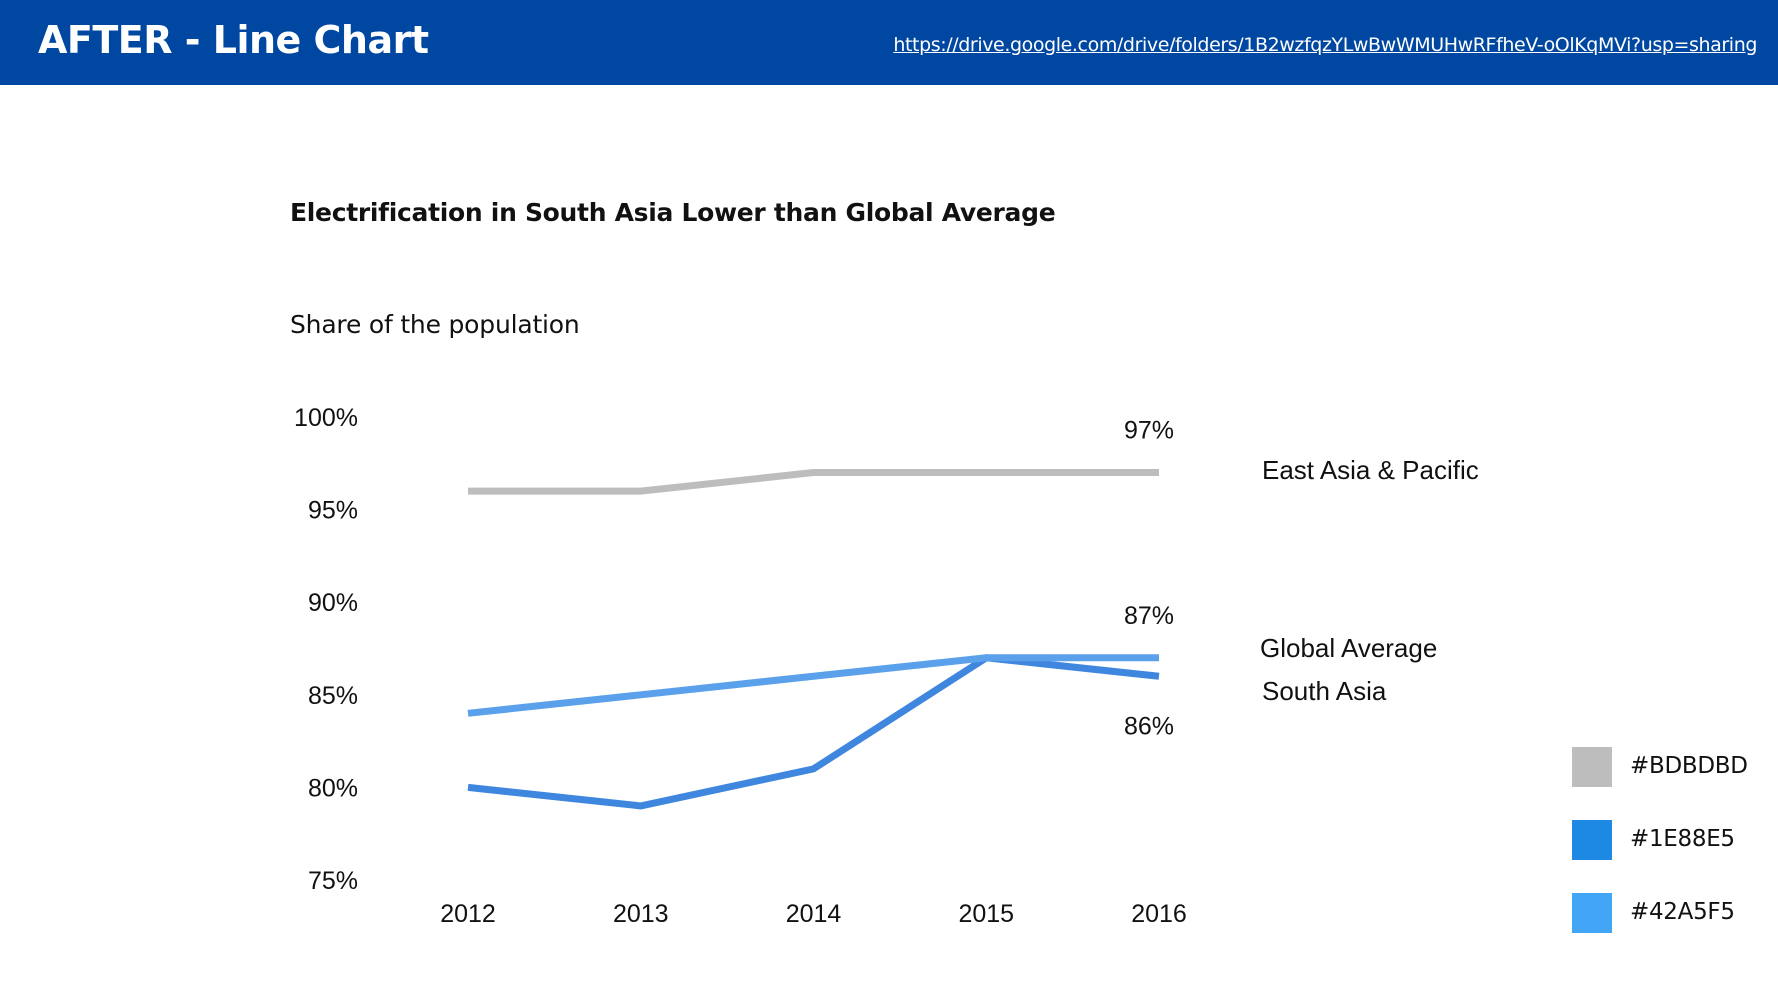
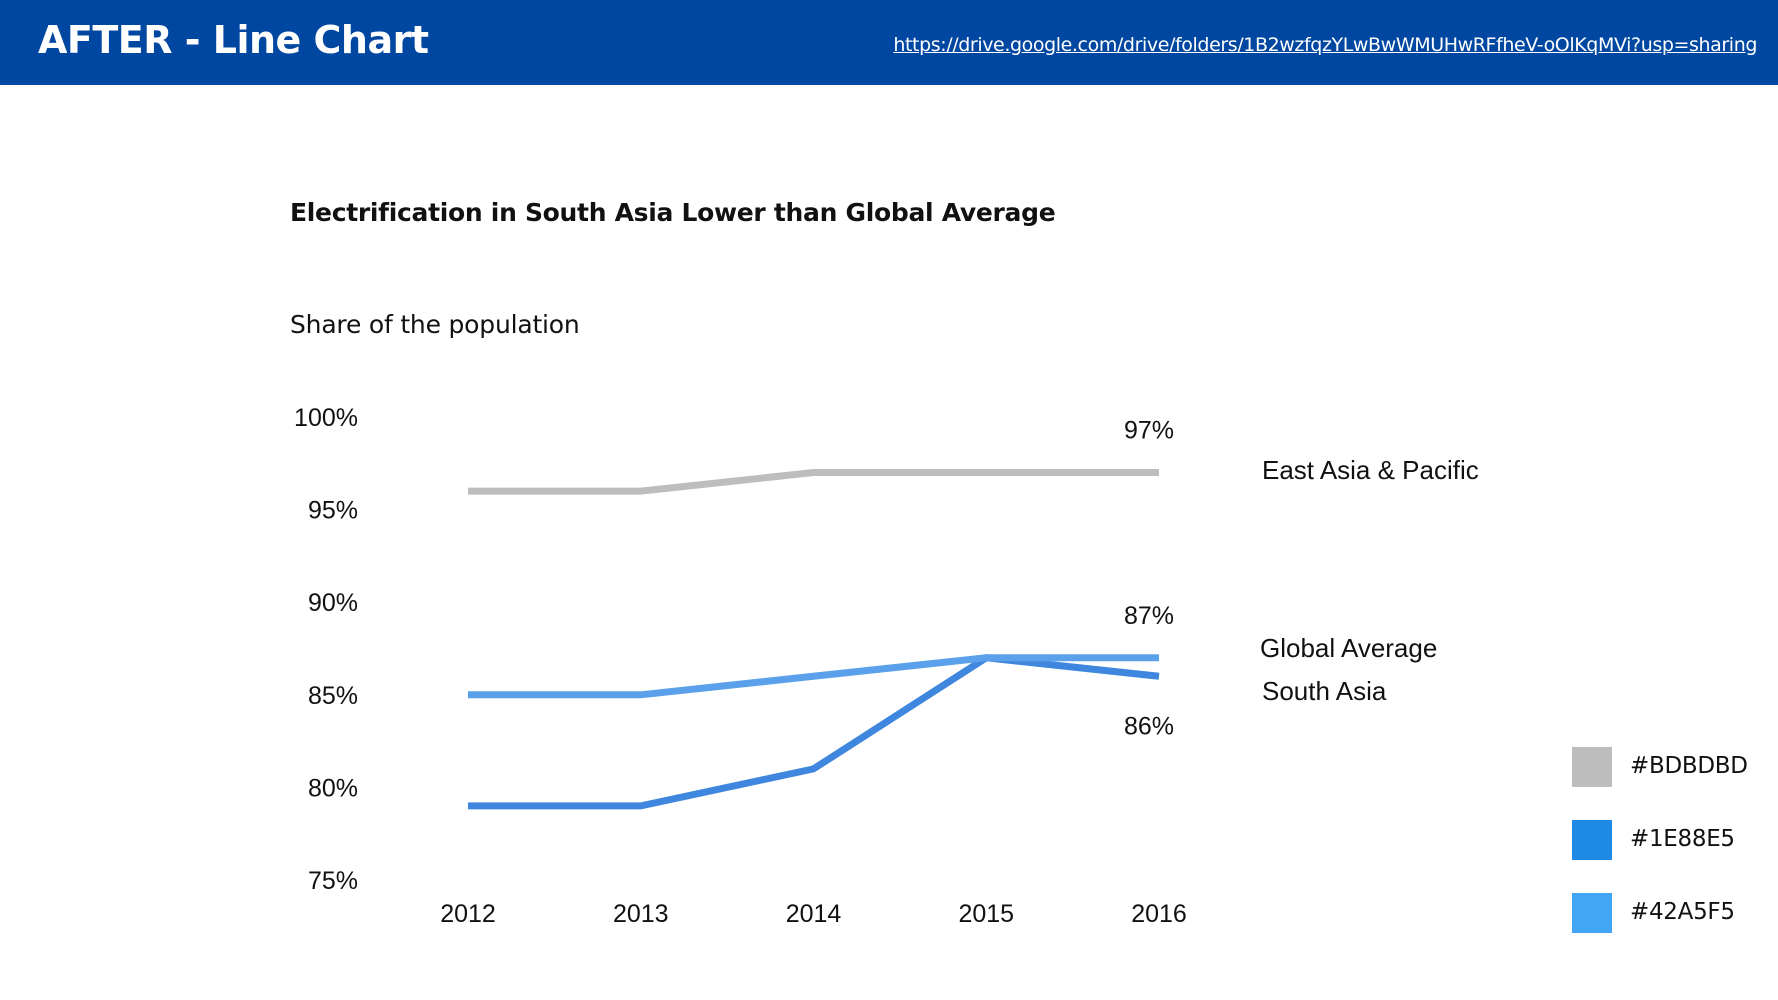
Global Average/2012: 84% -> 85%
South Asia/2012: 80% -> 79%
